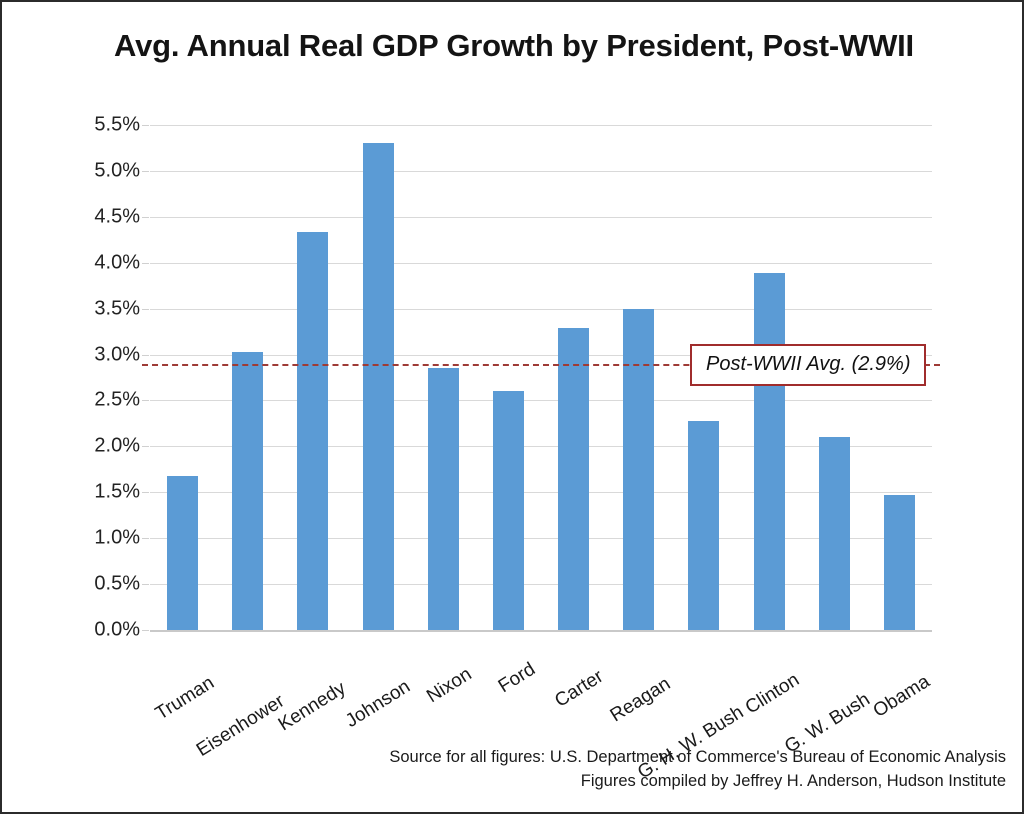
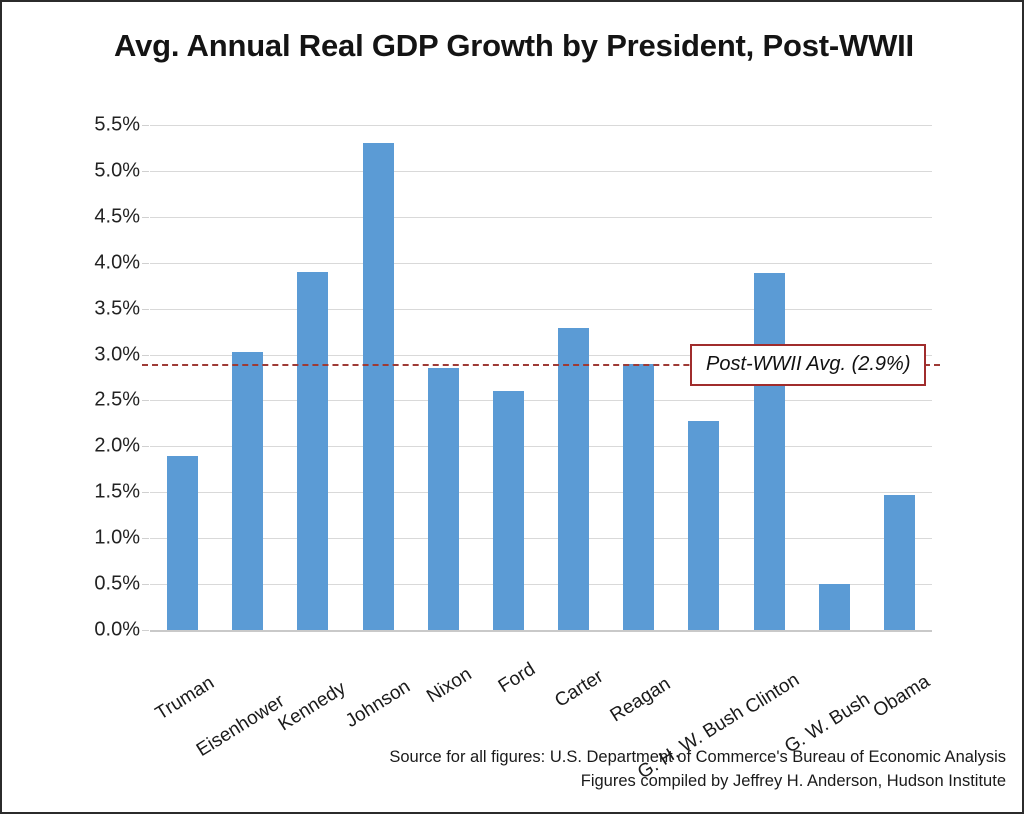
Truman: 1.7% -> 1.9%
Kennedy: 4.3% -> 3.9%
Reagan: 3.5% -> 2.9%
G. W. Bush: 2.1% -> 0.5%
